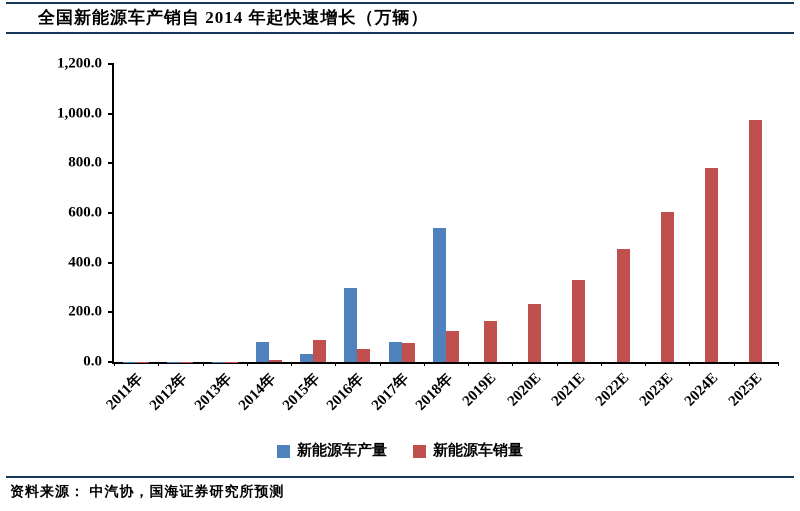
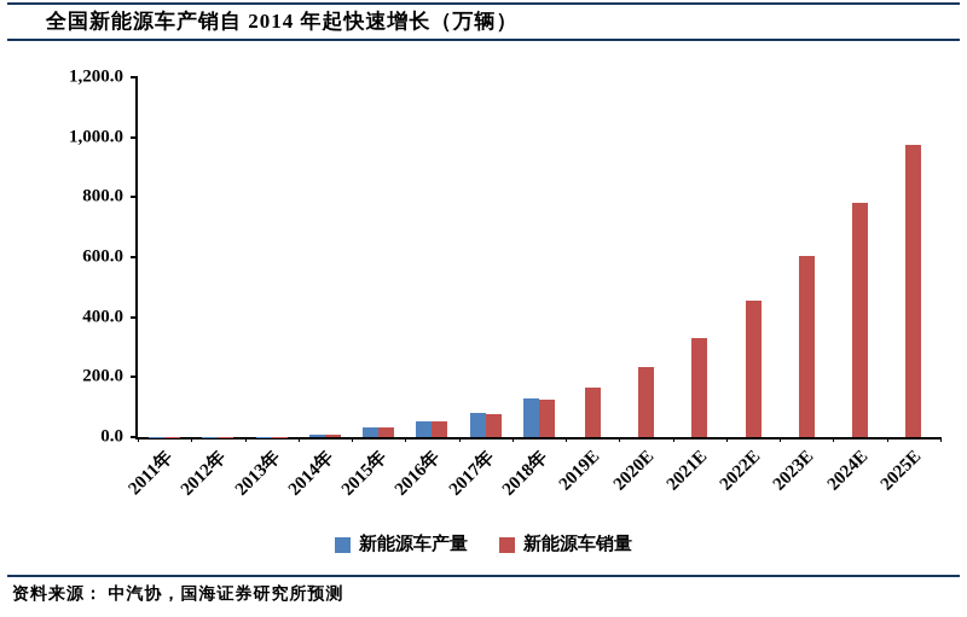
新能源车产量/2014年: 80 -> 10
新能源车销量/2015年: 90 -> 30
新能源车产量/2016年: 300 -> 50
新能源车产量/2018年: 540 -> 130
